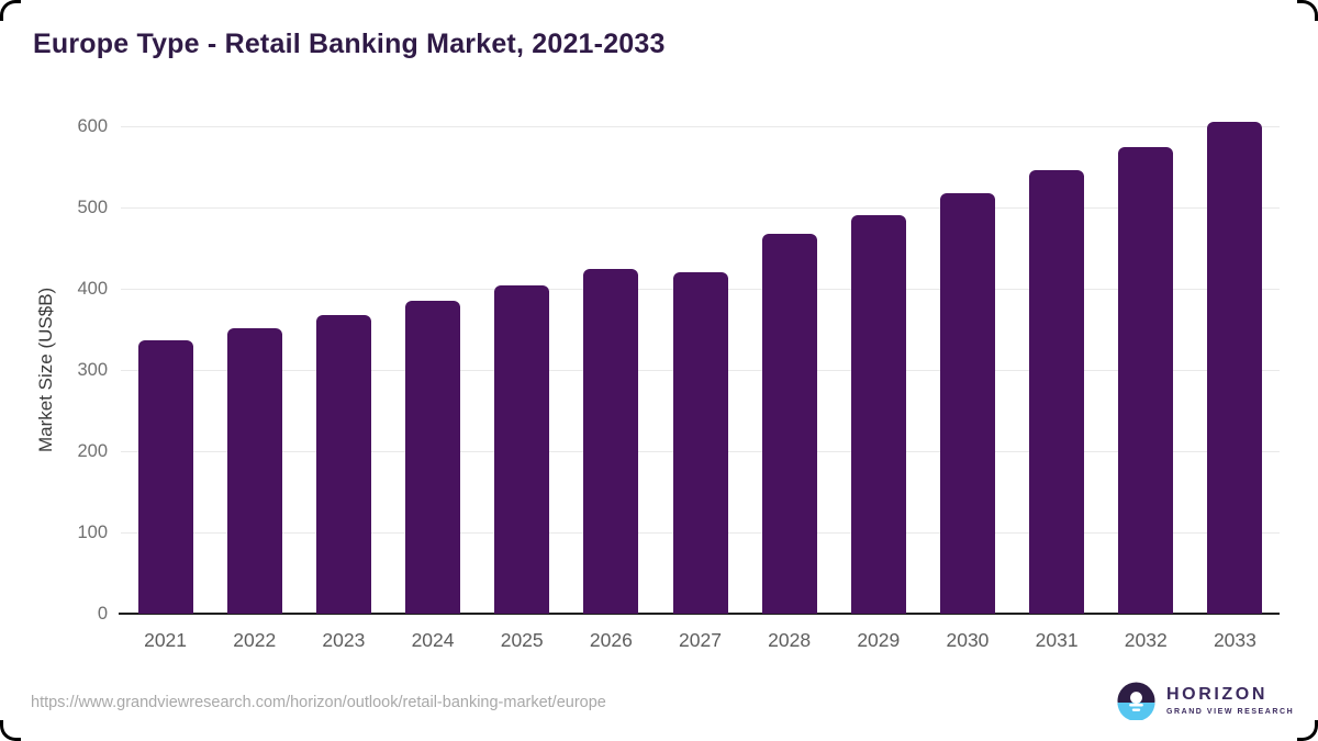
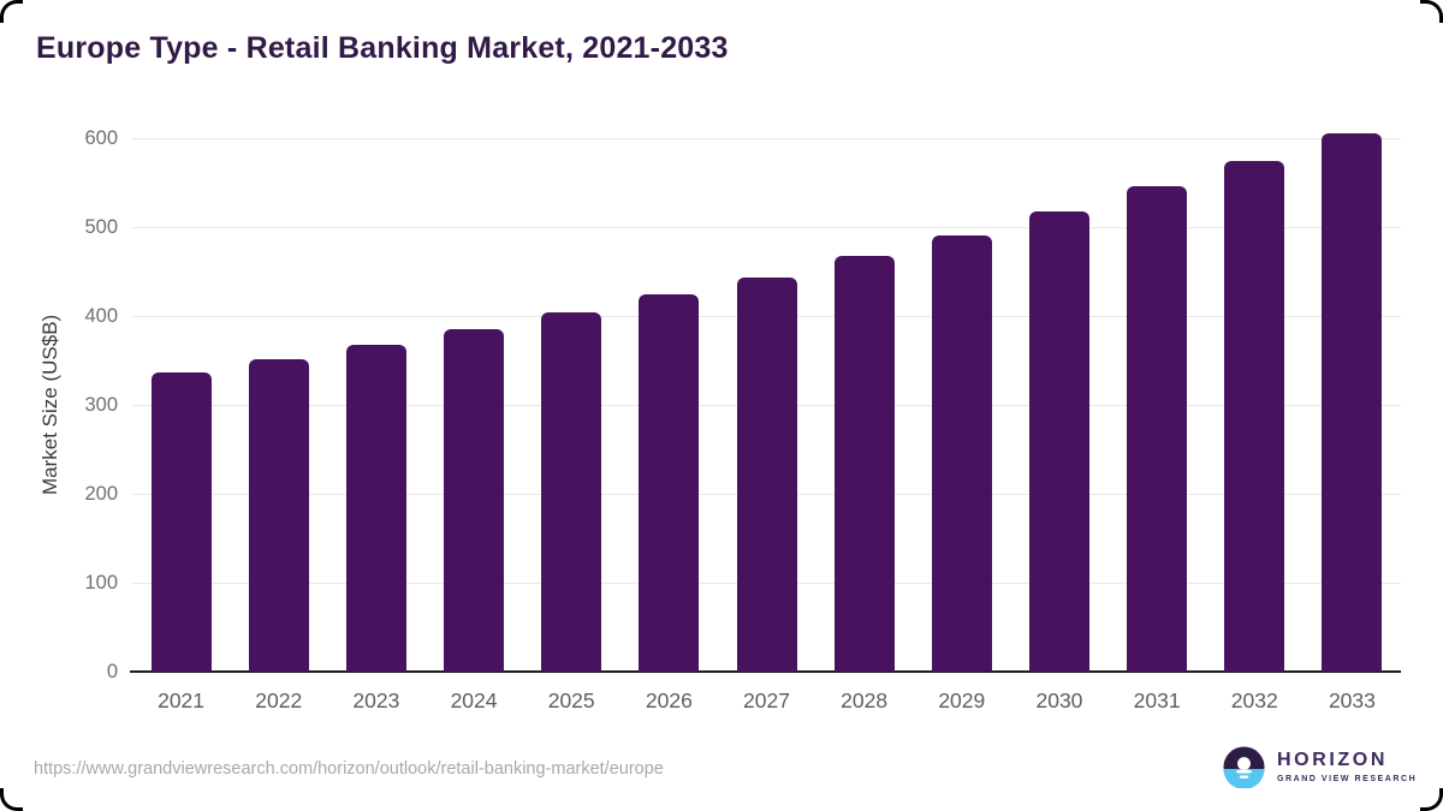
2027: 420 -> 440
